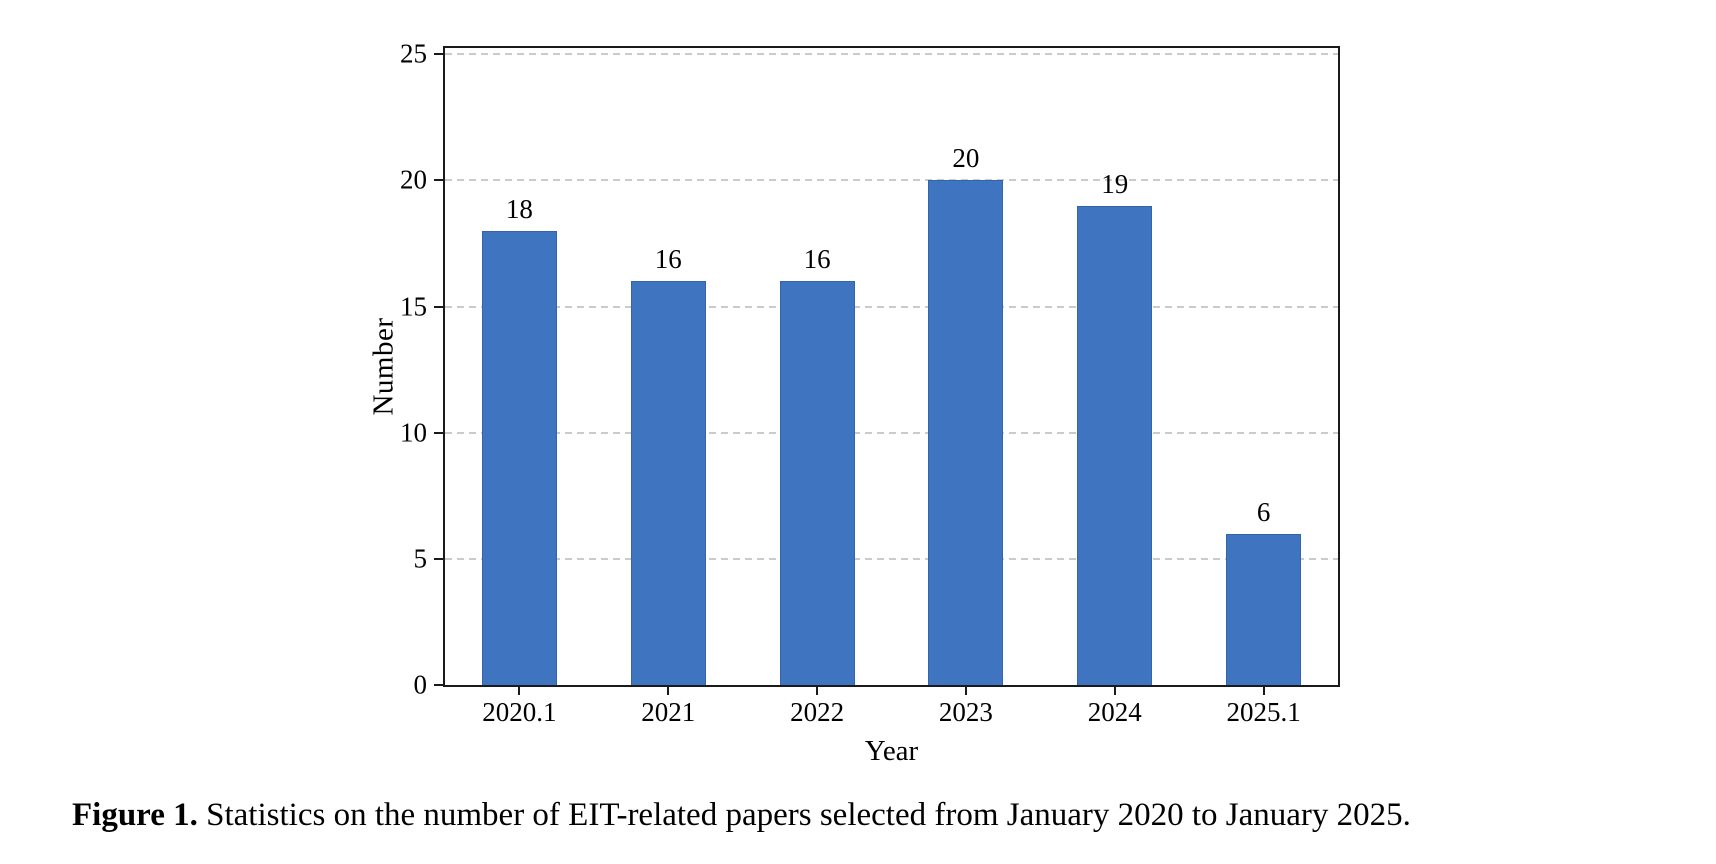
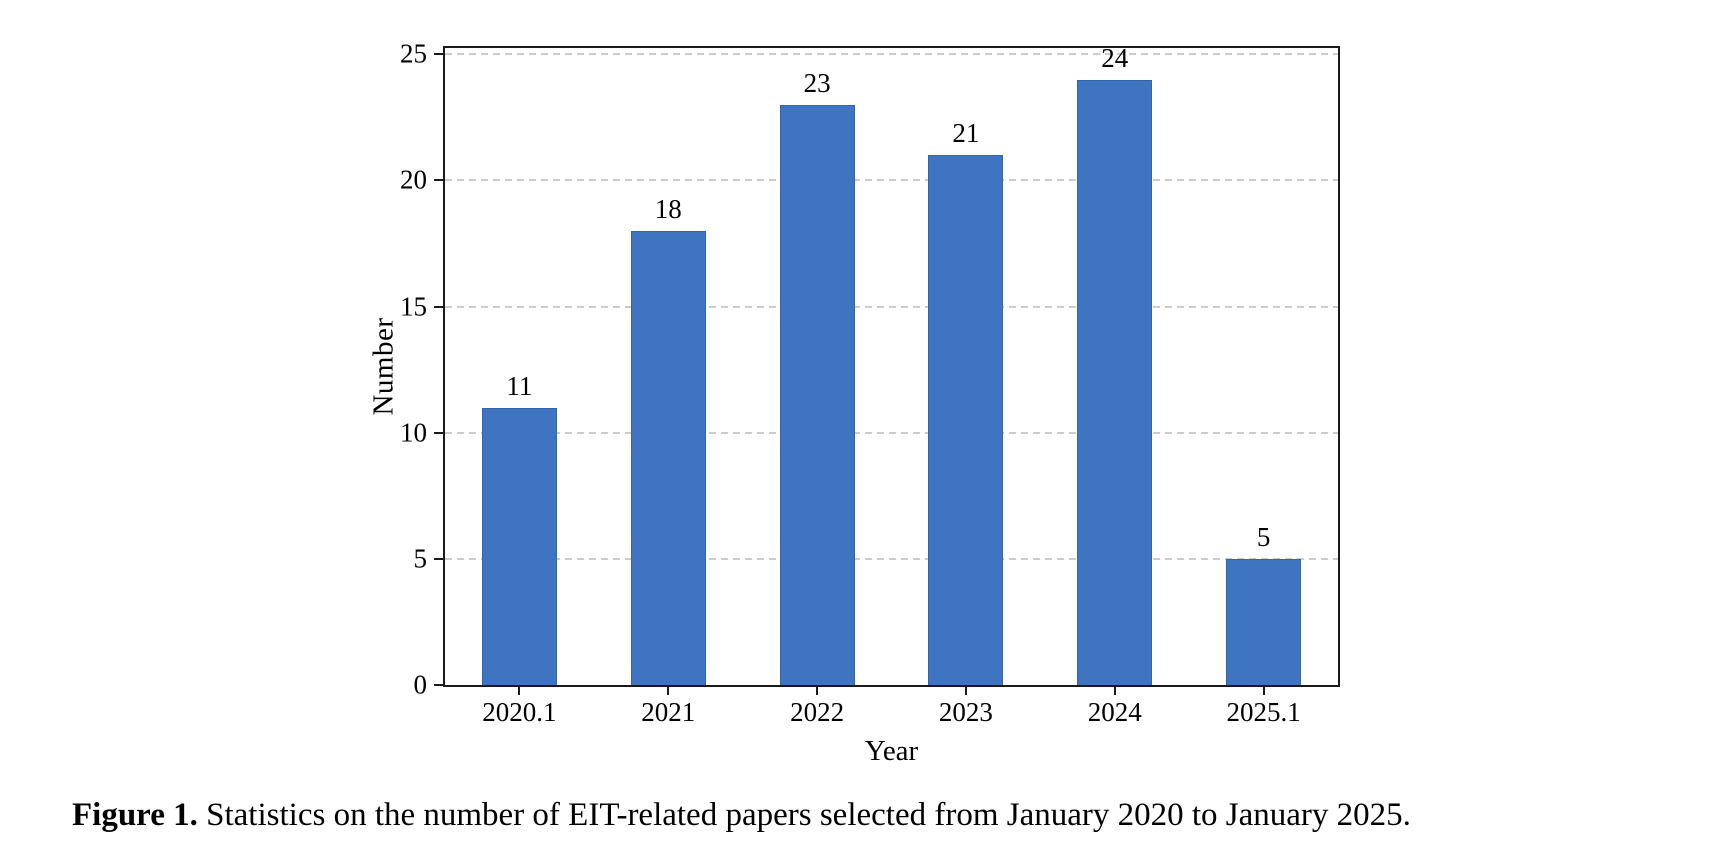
2020.1: 18 -> 11
2021: 16 -> 18
2022: 16 -> 23
2023: 20 -> 21
2024: 19 -> 24
2025.1: 6 -> 5
